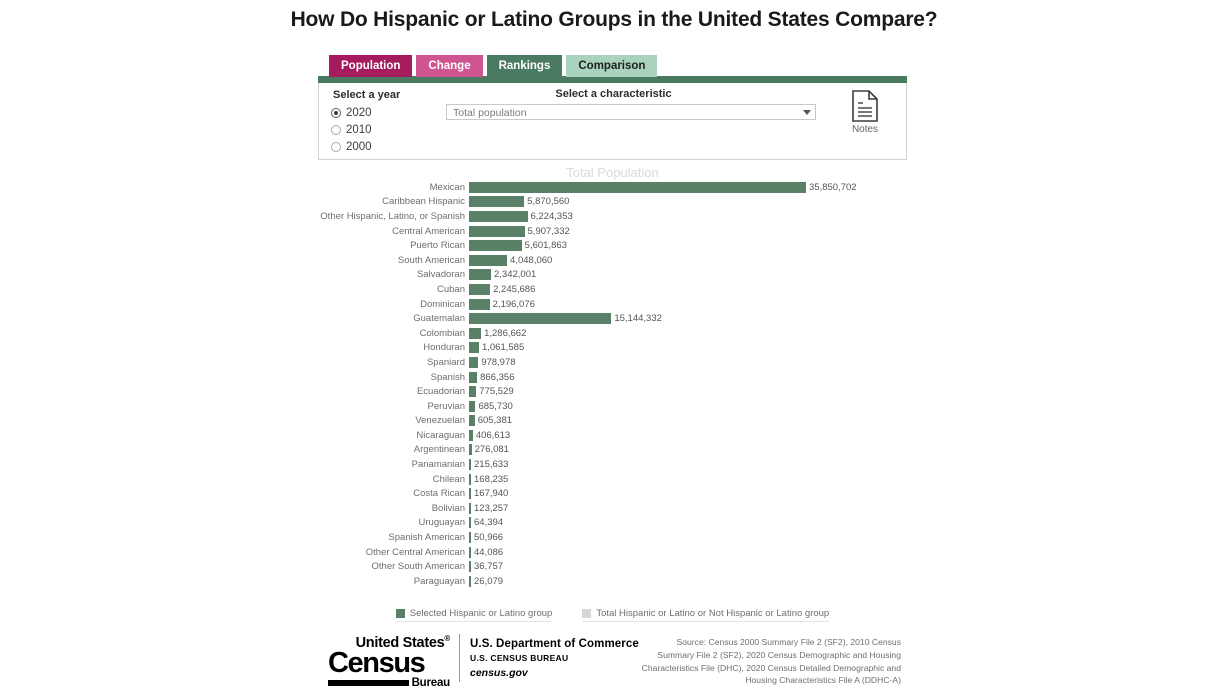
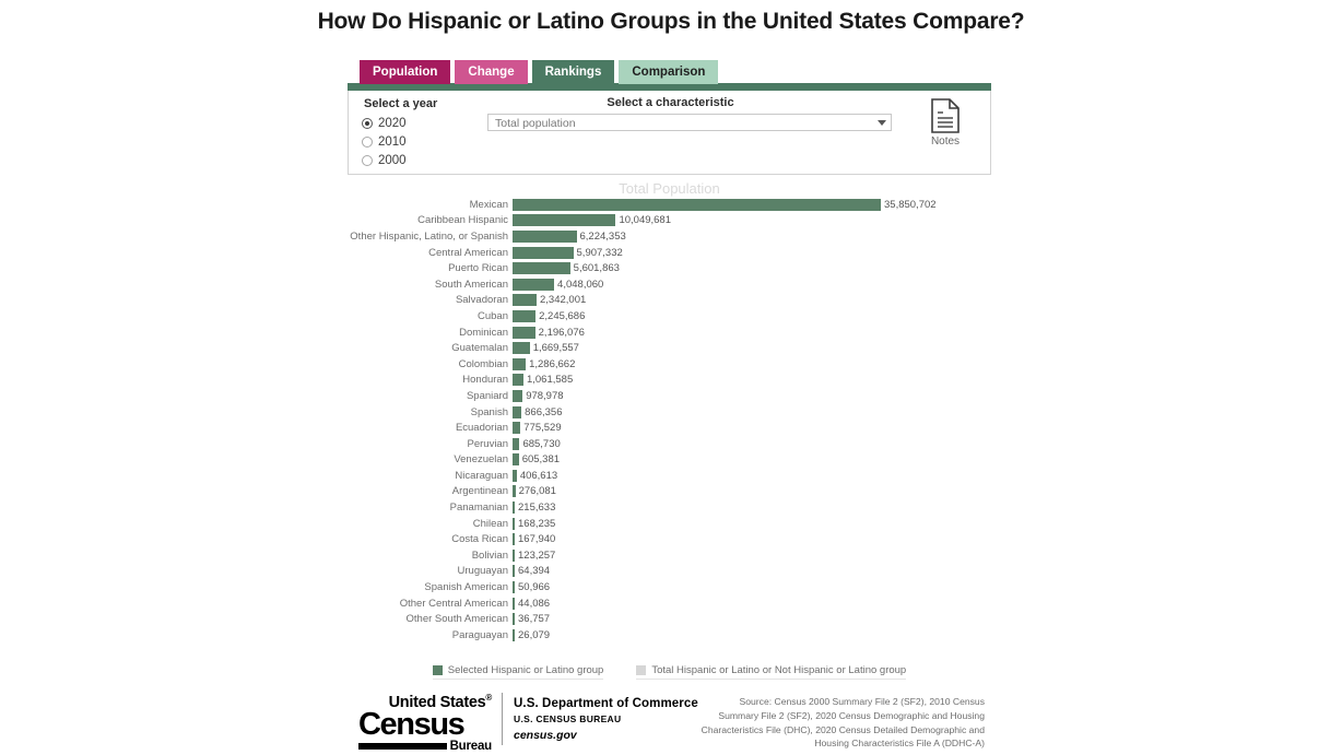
Caribbean Hispanic: 5,870,560 -> 10,049,681
Guatemalan: 15,144,332 -> 1,669,557
